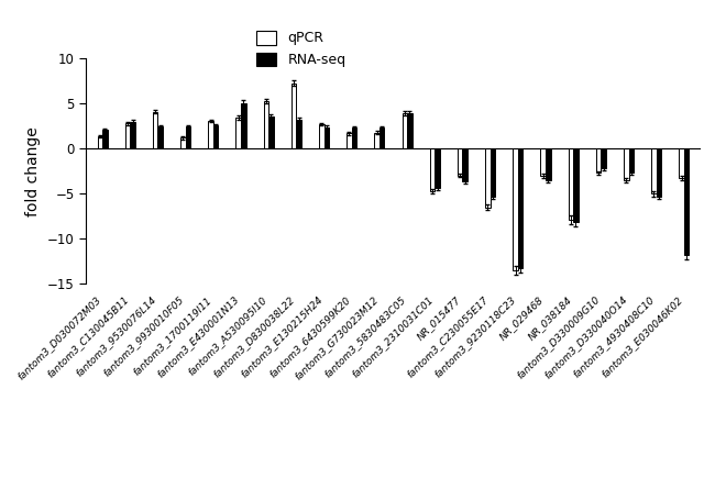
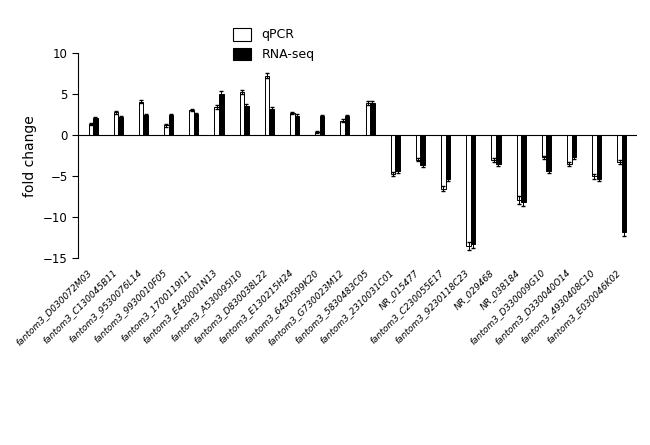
RNA-seq/fantom3_C130045B11: 3.0 -> 2.2
qPCR/fantom3_6430599K20: 1.7 -> 0.4
RNA-seq/fantom3_D330009G10: -2.2 -> -4.4
